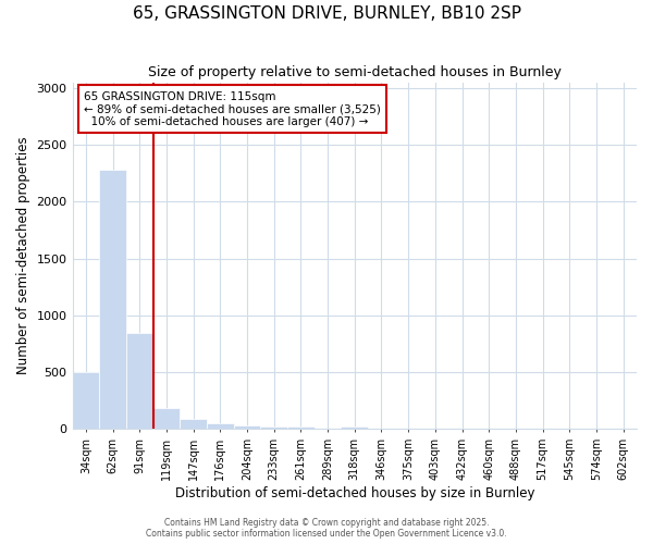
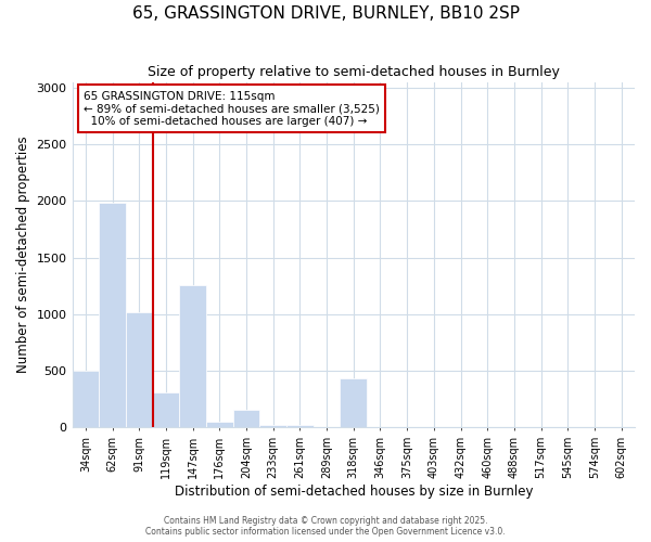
62sqm: 2280 -> 1980
91sqm: 850 -> 1020
119sqm: 190 -> 310
147sqm: 90 -> 1260
204sqm: 30 -> 160
318sqm: 20 -> 430
